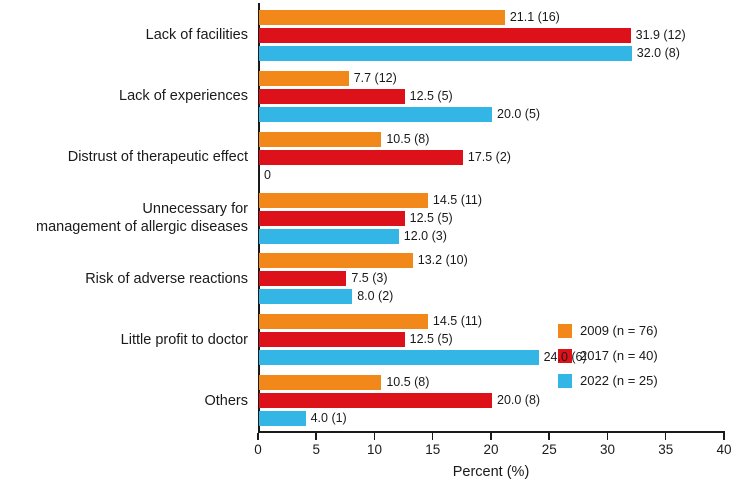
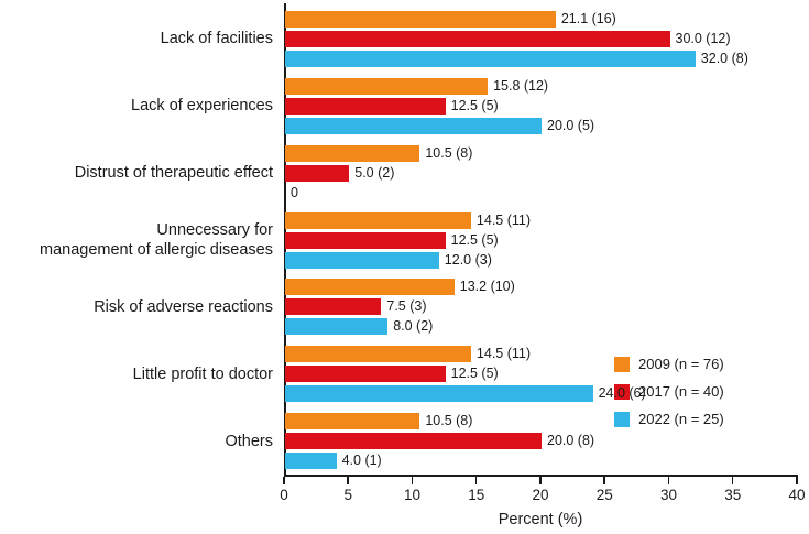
2017 (n = 40)/Lack of facilities: 31.9 -> 30.0
2009 (n = 76)/Lack of experiences: 7.7 -> 15.8
2017 (n = 40)/Distrust of therapeutic effect: 17.5 -> 5.0
